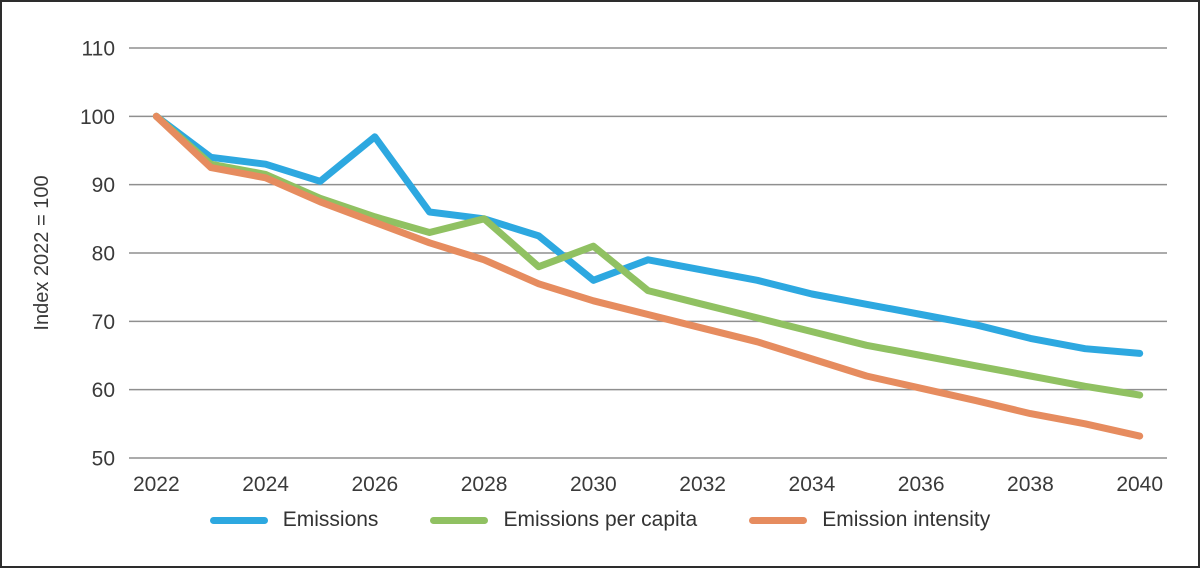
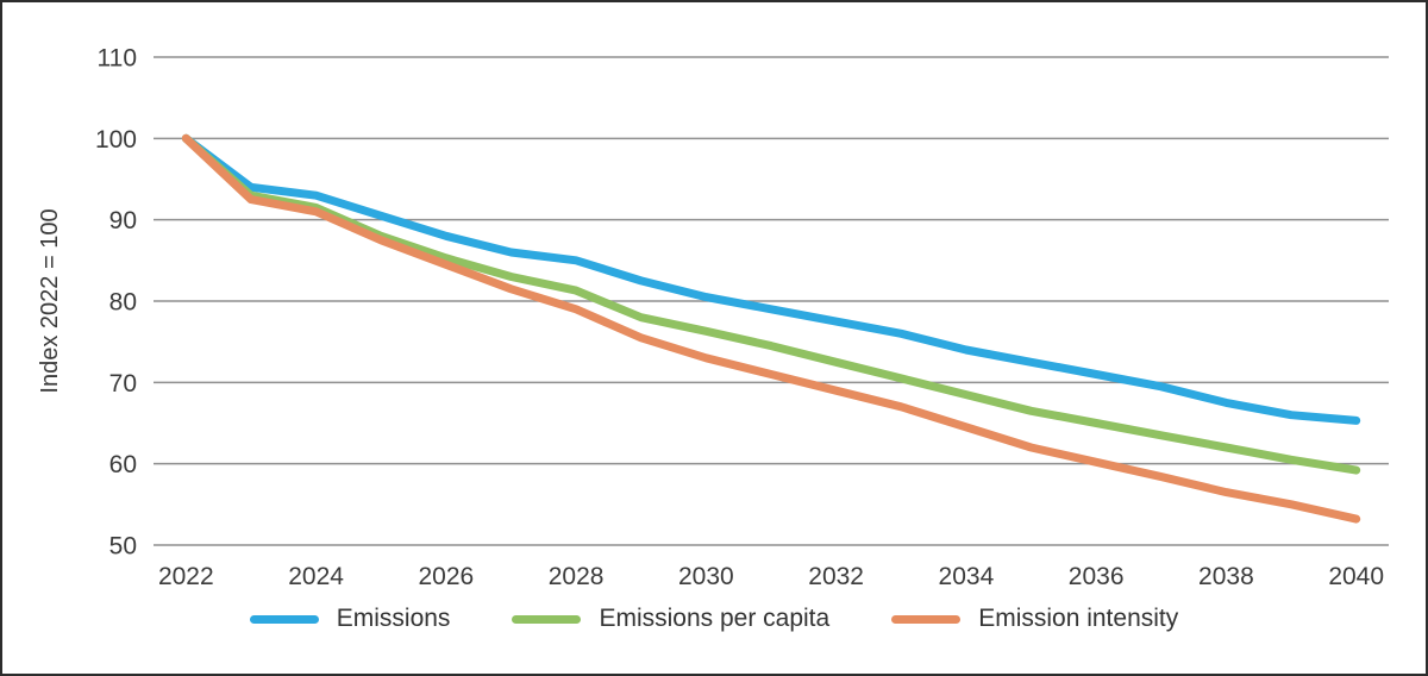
Emissions/2026: 97 -> 88
Emissions per capita/2028: 85 -> 81
Emissions/2030: 76 -> 80
Emissions per capita/2030: 81 -> 76
